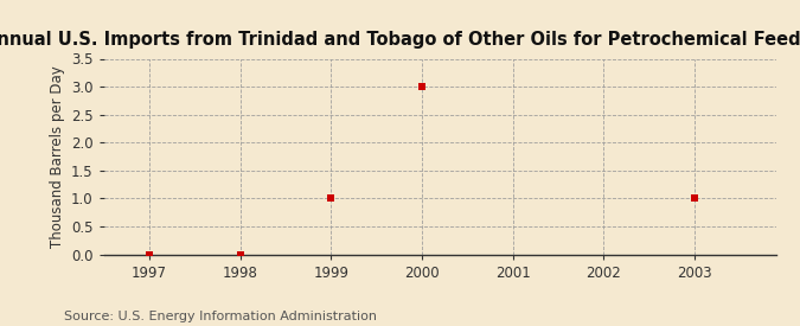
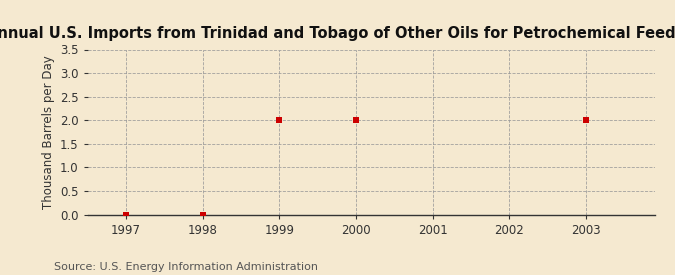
1999: 1 -> 2
2000: 3 -> 2
2003: 1 -> 2
